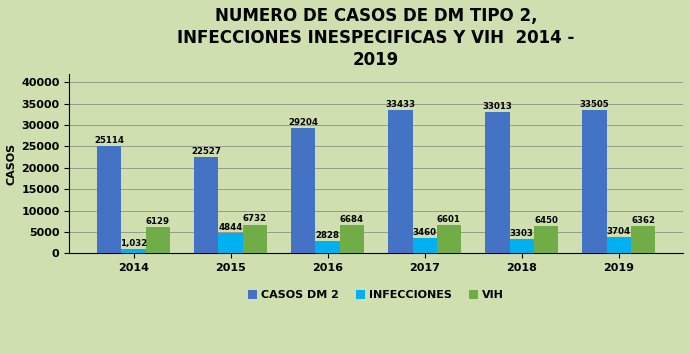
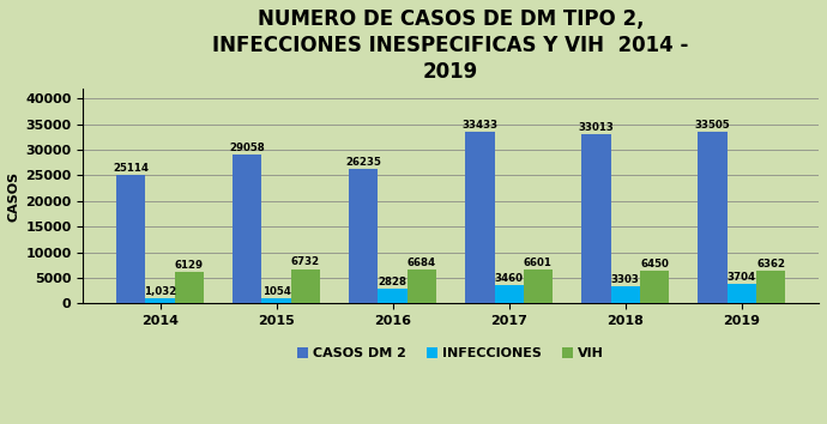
CASOS DM 2/2015: 22527 -> 29058
INFECCIONES/2015: 4844 -> 1054
CASOS DM 2/2016: 29204 -> 26235
